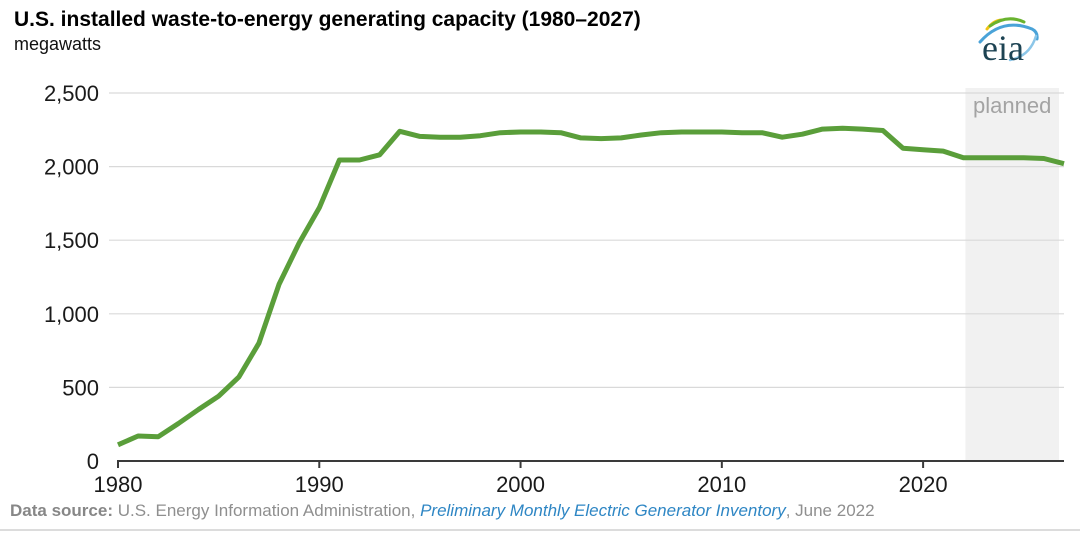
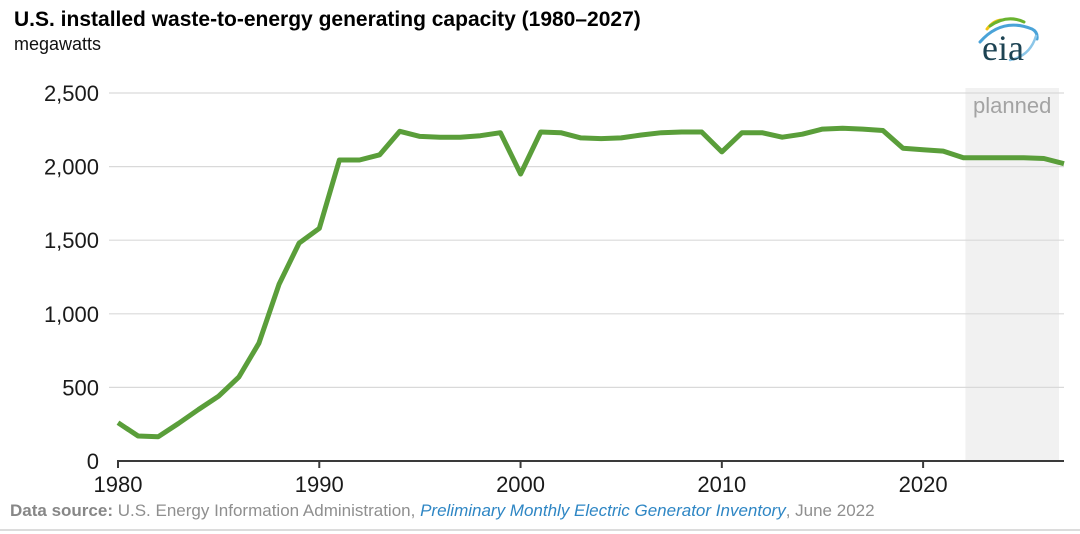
1980: 110 -> 260
1990: 1720 -> 1580
2000: 2240 -> 1950
2010: 2240 -> 2100
